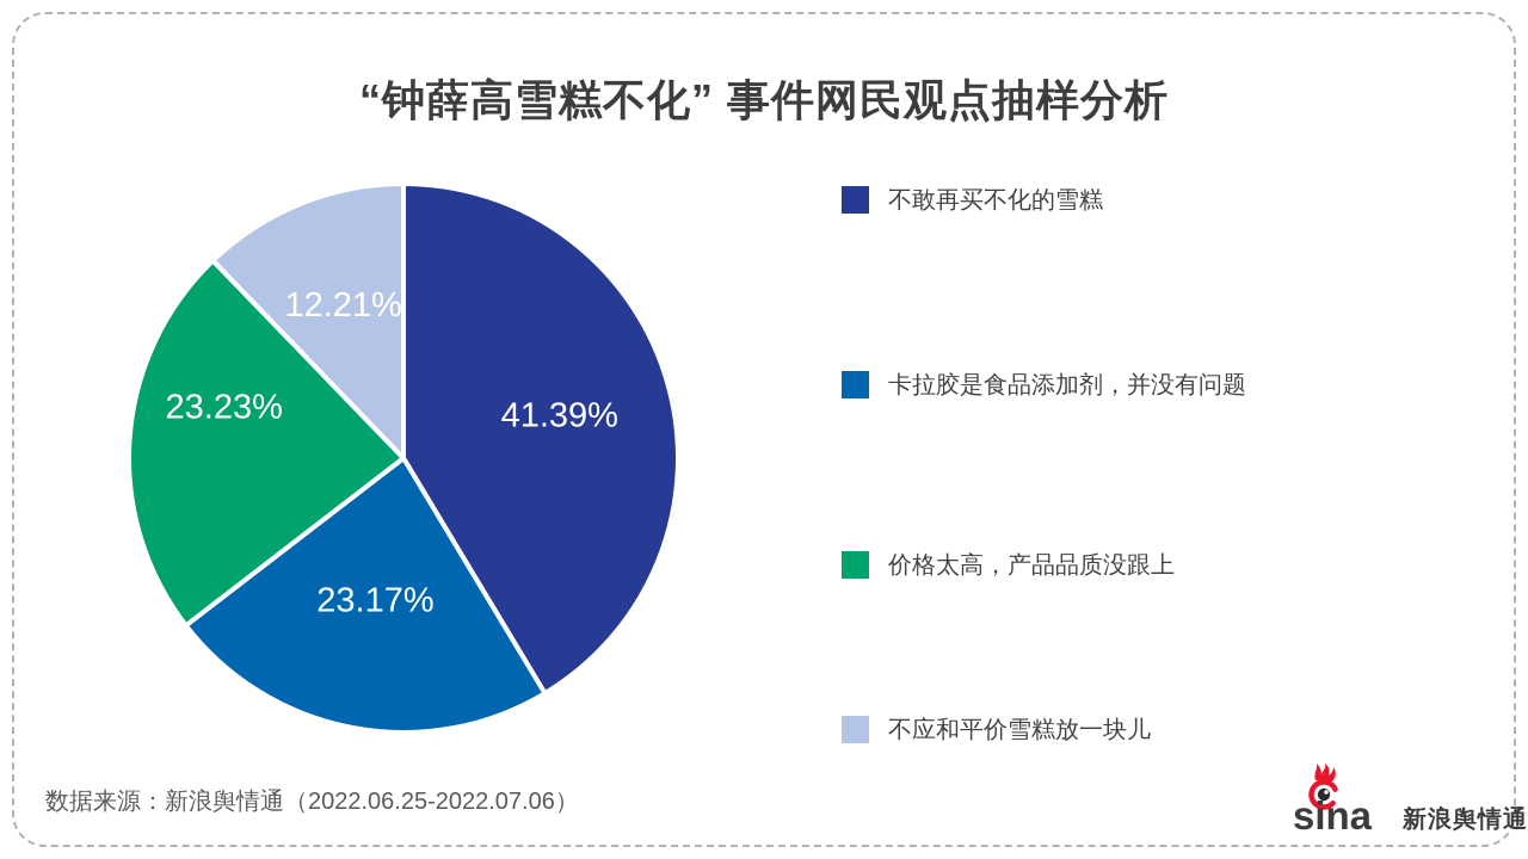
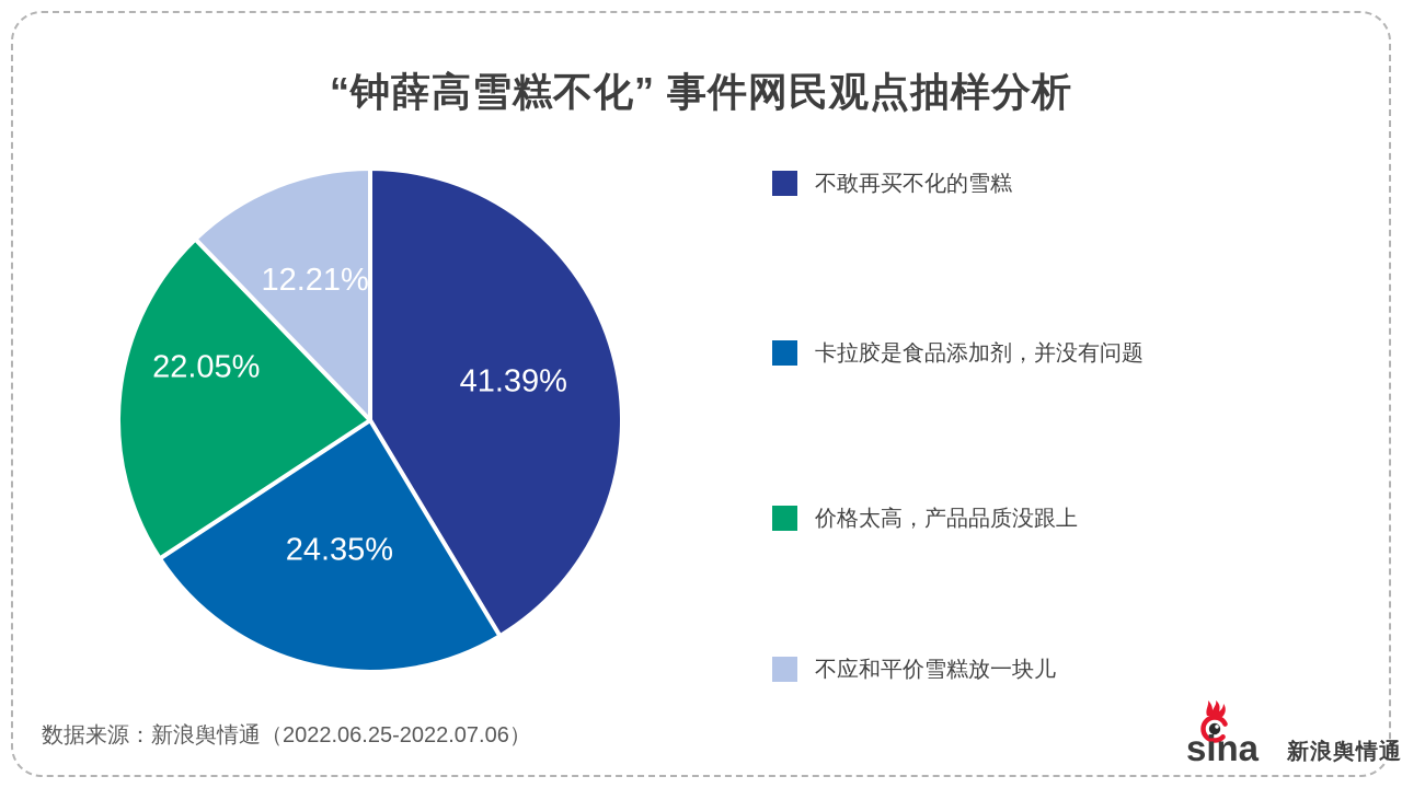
卡拉胶是食品添加剂，并没有问题: 23.17% -> 24.35%
价格太高，产品品质没跟上: 23.23% -> 22.05%
